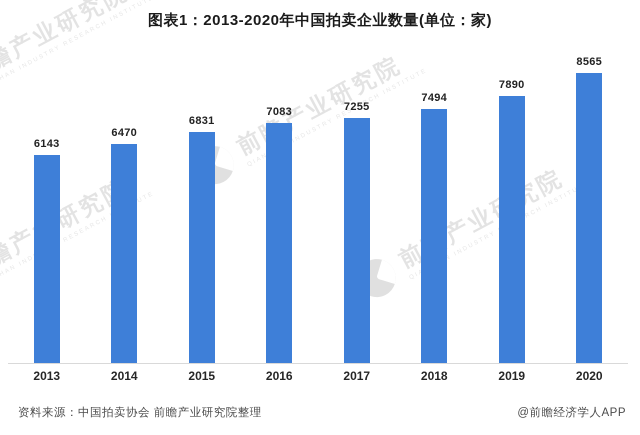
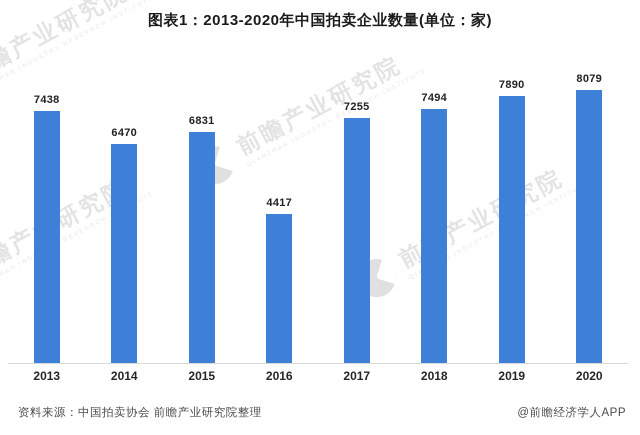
2013: 6143 -> 7438
2016: 7083 -> 4417
2020: 8565 -> 8079
